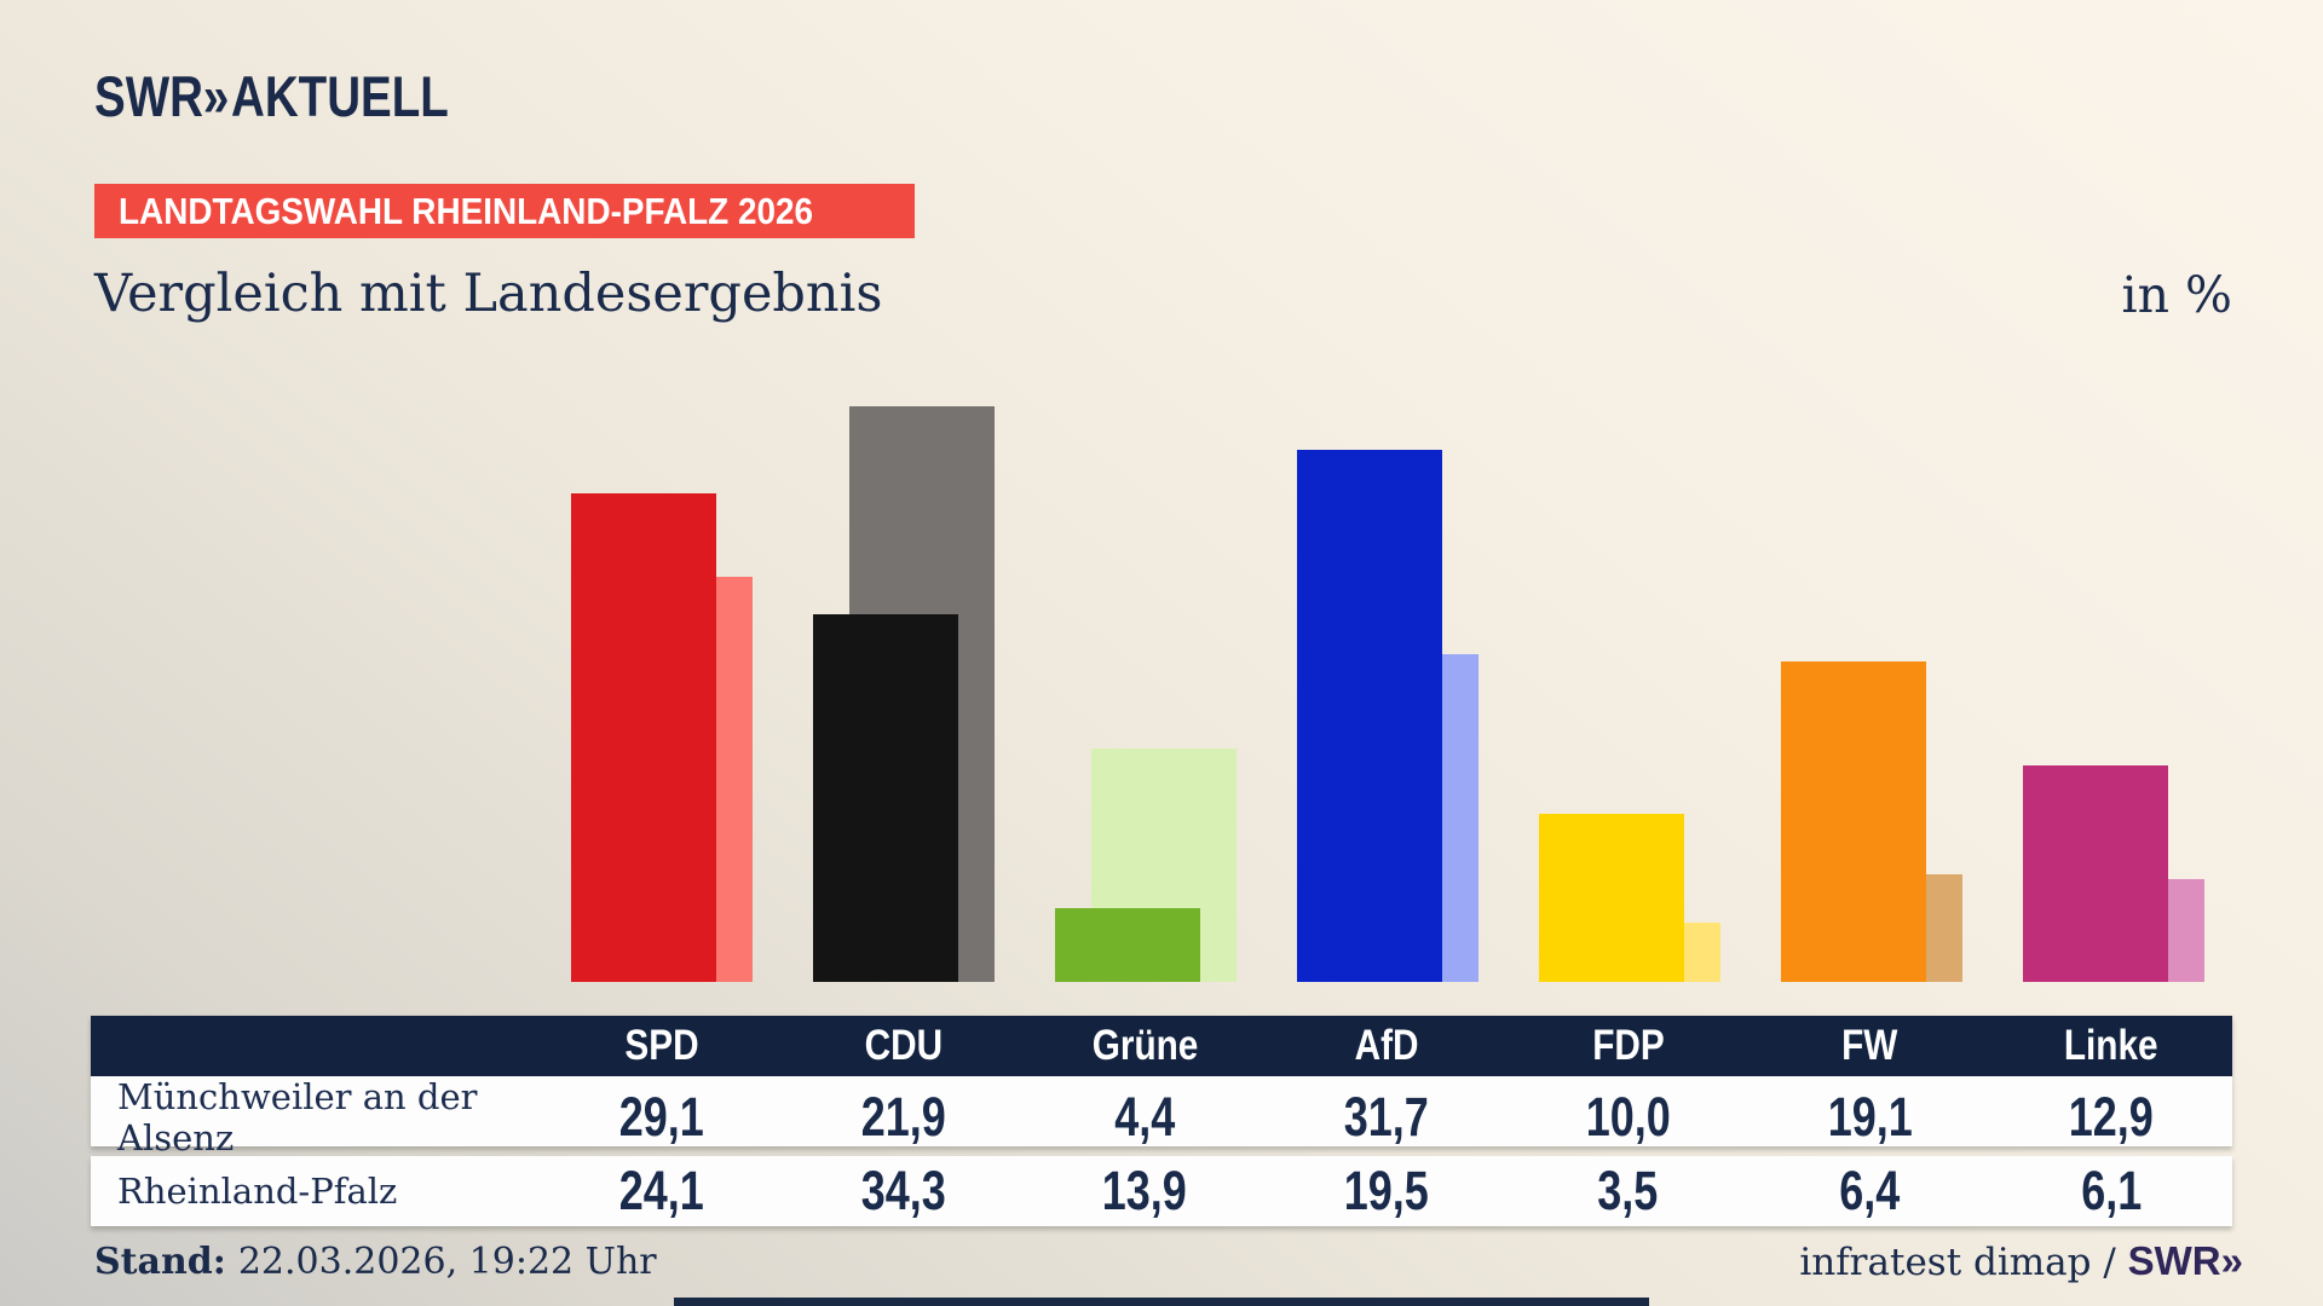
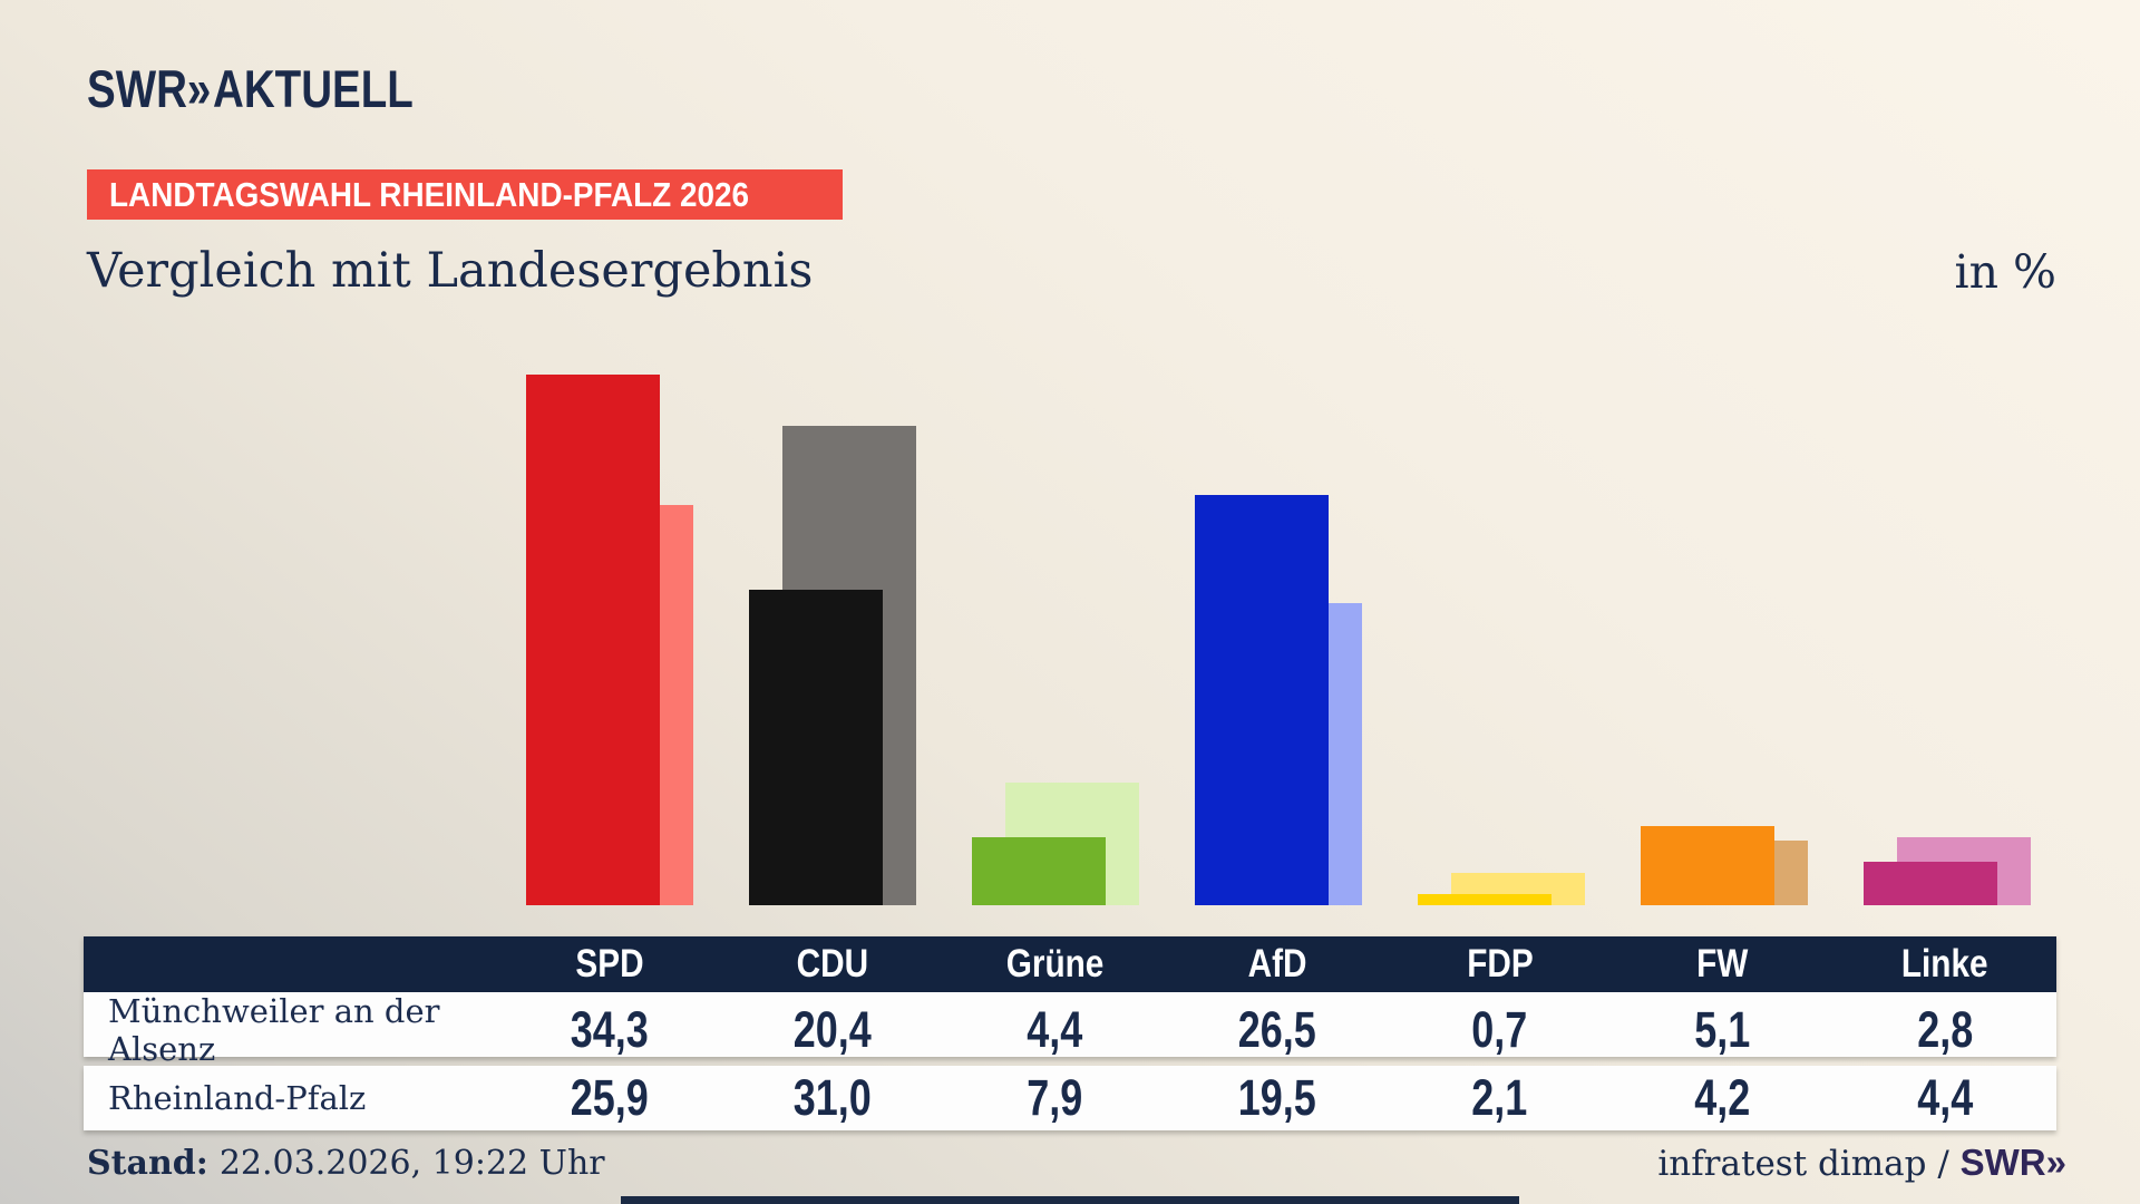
Münchweiler an der Alsenz/SPD: 29,1 -> 34,3
Rheinland-Pfalz/SPD: 24,1 -> 25,9
Münchweiler an der Alsenz/CDU: 21,9 -> 20,4
Rheinland-Pfalz/CDU: 34,3 -> 31,0
Rheinland-Pfalz/Grüne: 13,9 -> 7,9
Münchweiler an der Alsenz/AfD: 31,7 -> 26,5
Münchweiler an der Alsenz/FDP: 10,0 -> 0,7
Rheinland-Pfalz/FDP: 3,5 -> 2,1
Münchweiler an der Alsenz/FW: 19,1 -> 5,1
Rheinland-Pfalz/FW: 6,4 -> 4,2
Münchweiler an der Alsenz/Linke: 12,9 -> 2,8
Rheinland-Pfalz/Linke: 6,1 -> 4,4
